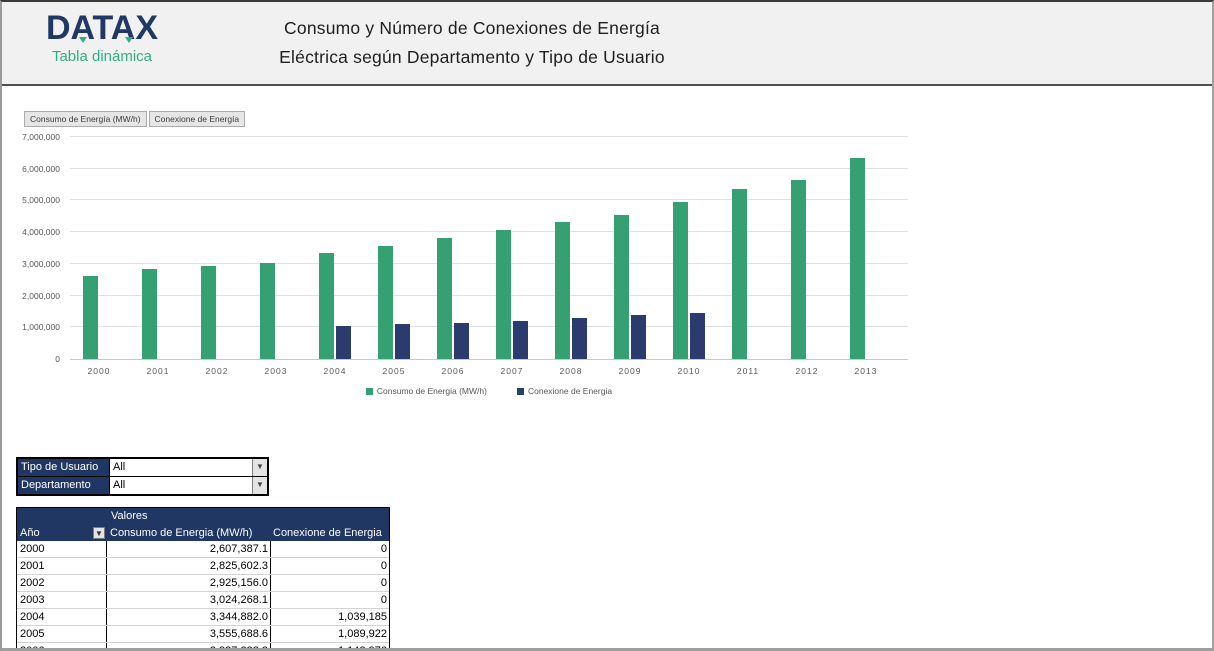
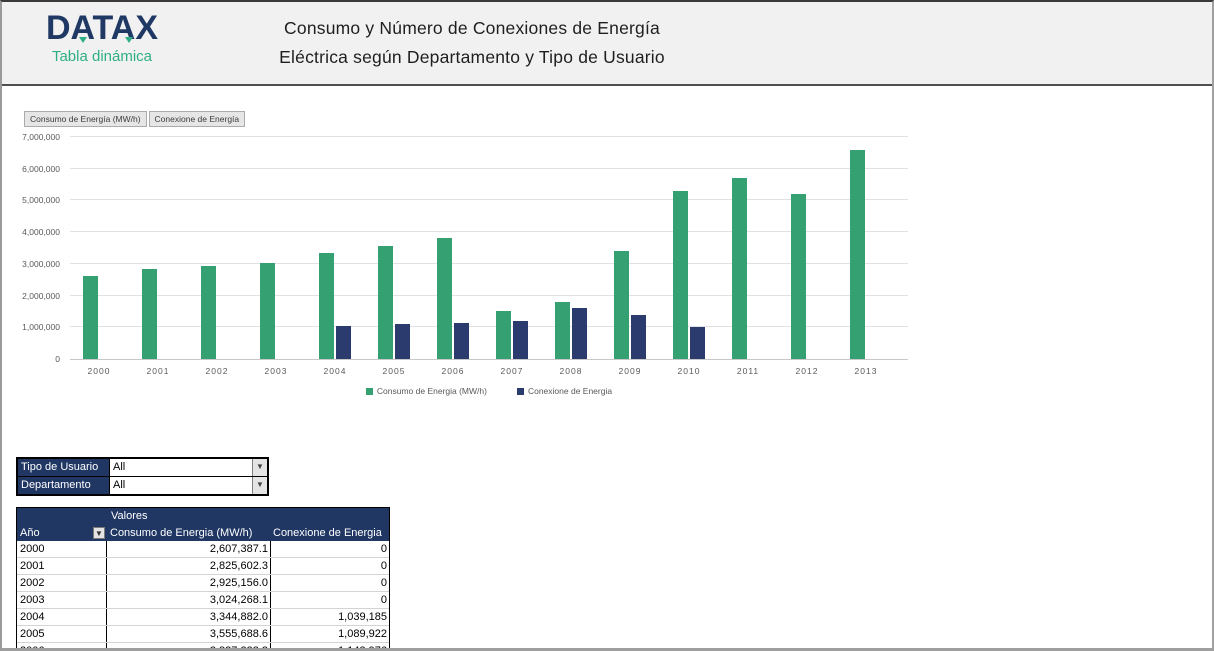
Consumo de Energia (MW/h)/2007: 4100000 -> 1500000
Consumo de Energia (MW/h)/2008: 4300000 -> 1800000
Conexione de Energia/2008: 1300000 -> 1600000
Consumo de Energia (MW/h)/2009: 4600000 -> 3400000
Consumo de Energia (MW/h)/2010: 5000000 -> 5300000
Conexione de Energia/2010: 1500000 -> 1000000
Consumo de Energia (MW/h)/2011: 5400000 -> 5700000
Consumo de Energia (MW/h)/2012: 5600000 -> 5200000
Consumo de Energia (MW/h)/2013: 6400000 -> 6600000
